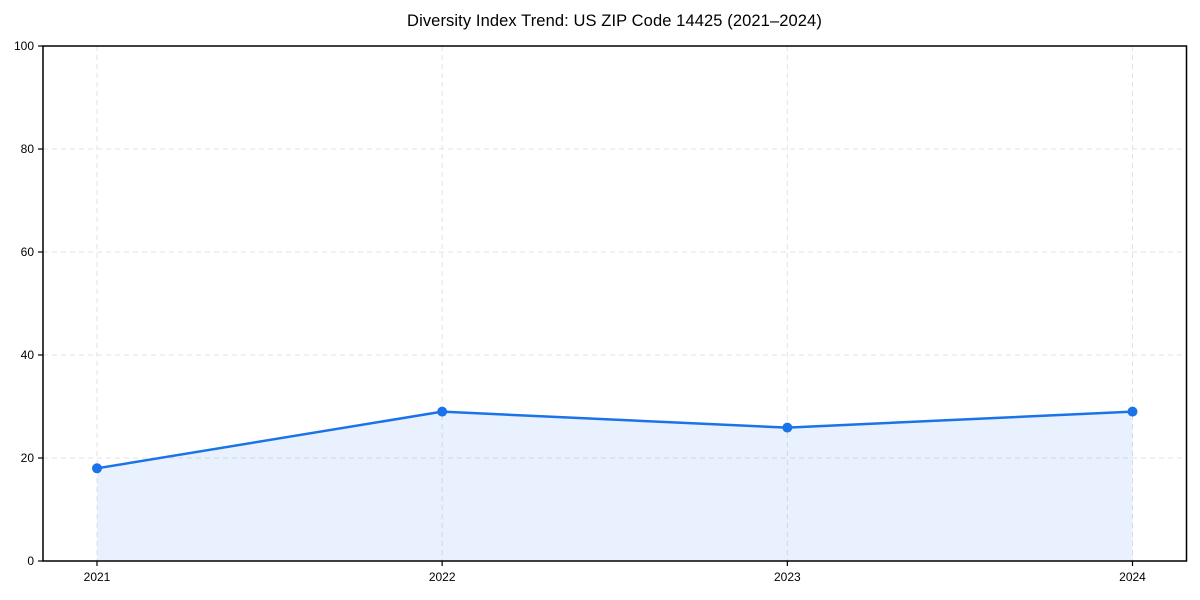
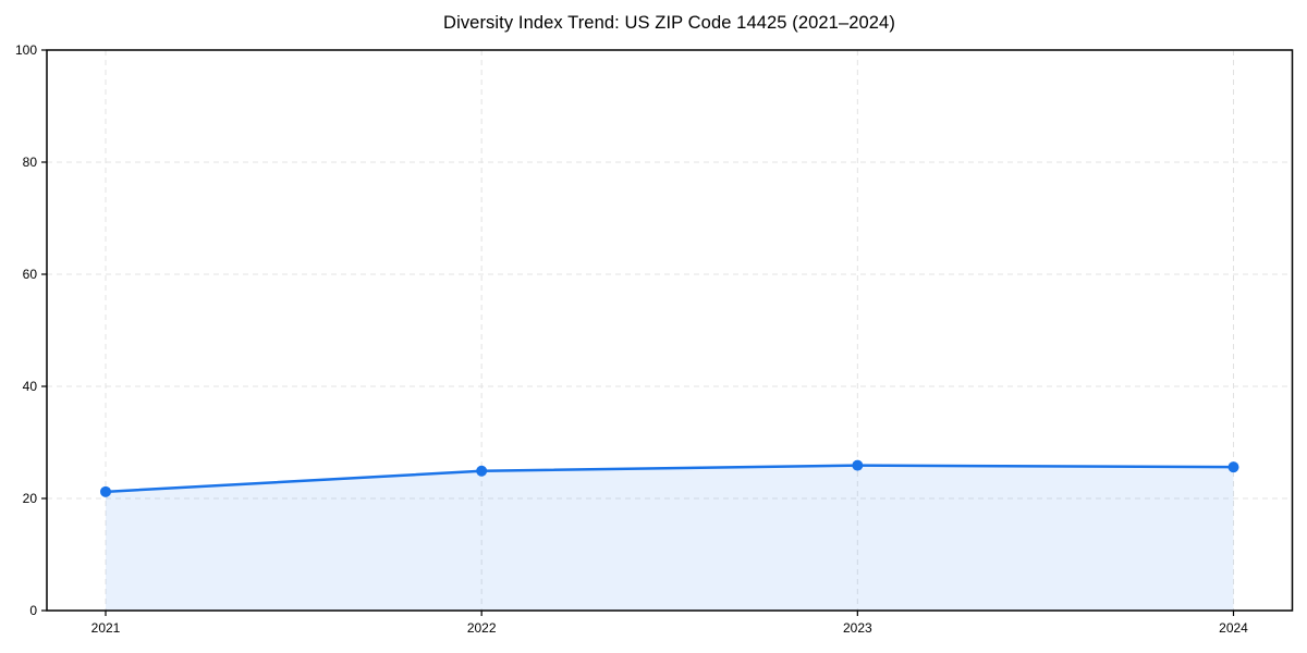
2021: 18 -> 21
2022: 29 -> 25
2024: 29 -> 26
